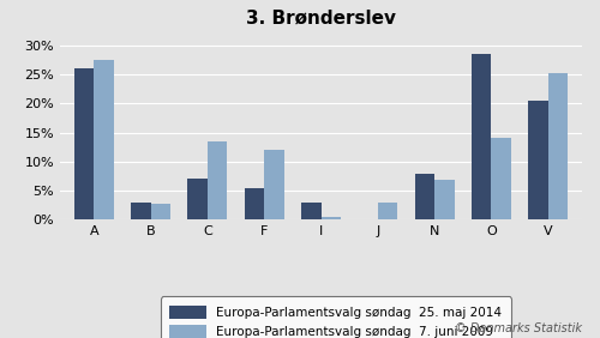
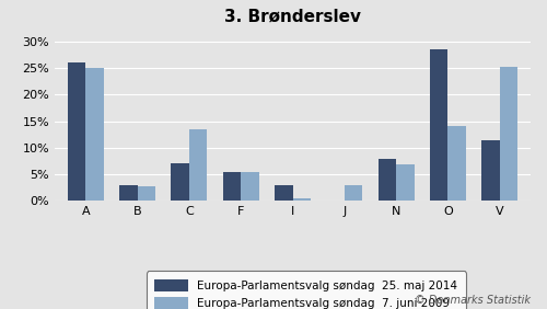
Europa-Parlamentsvalg søndag 7. juni 2009/A: 27.5% -> 25.0%
Europa-Parlamentsvalg søndag 7. juni 2009/F: 12.0% -> 5.5%
Europa-Parlamentsvalg søndag 25. maj 2014/V: 20.5% -> 11.5%
